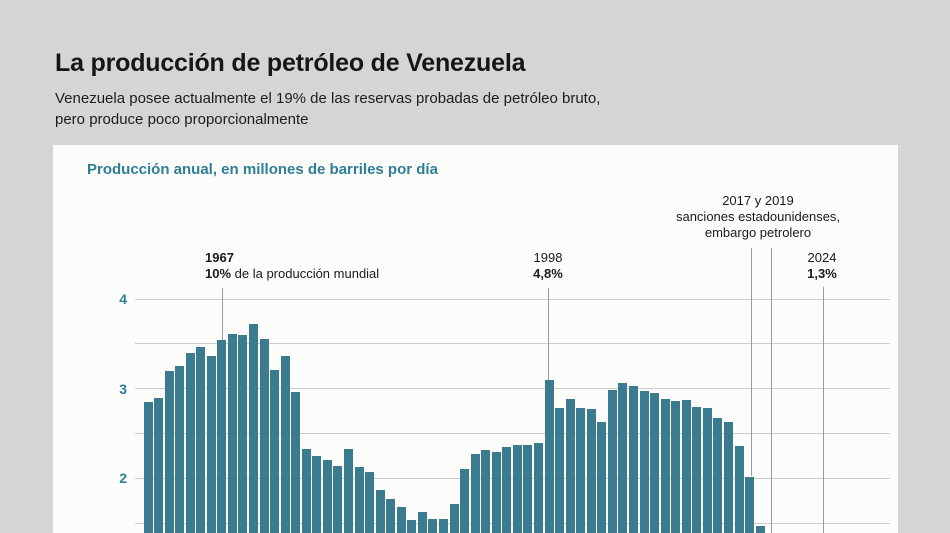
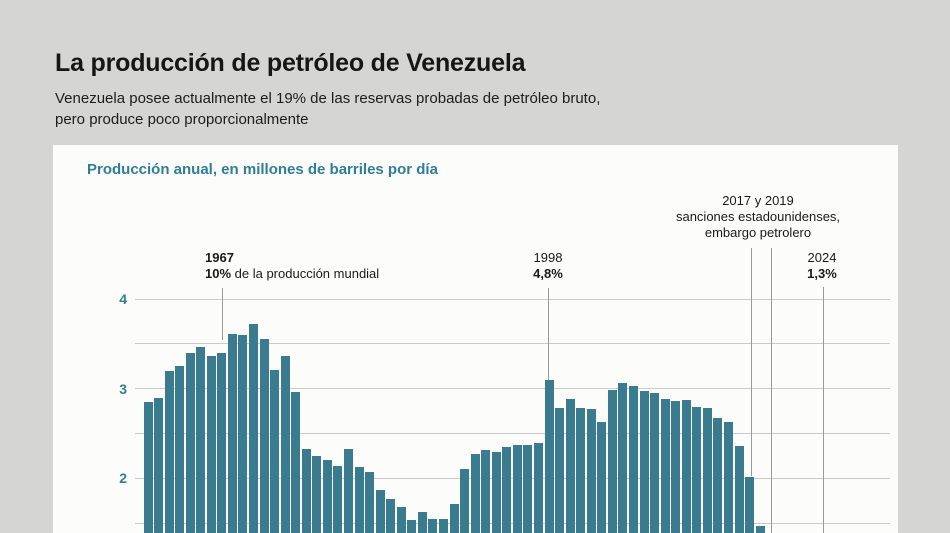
1967: 3.5 -> 3.4
